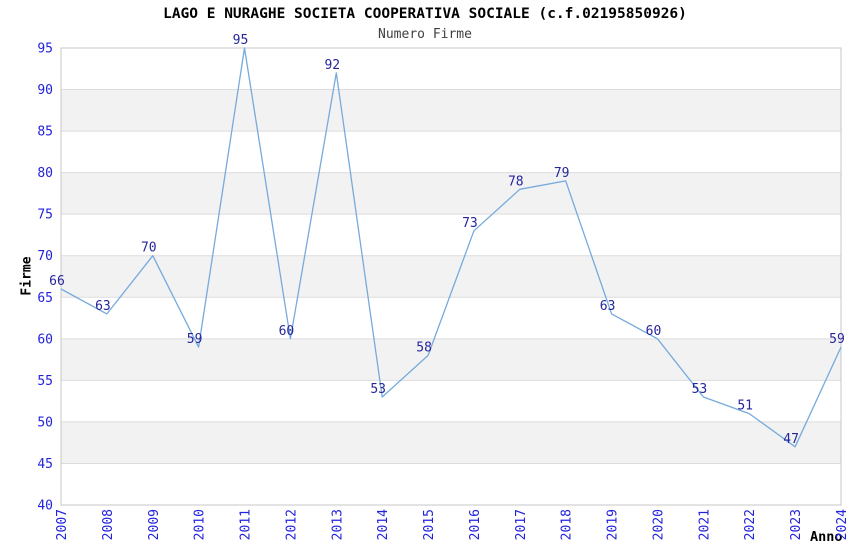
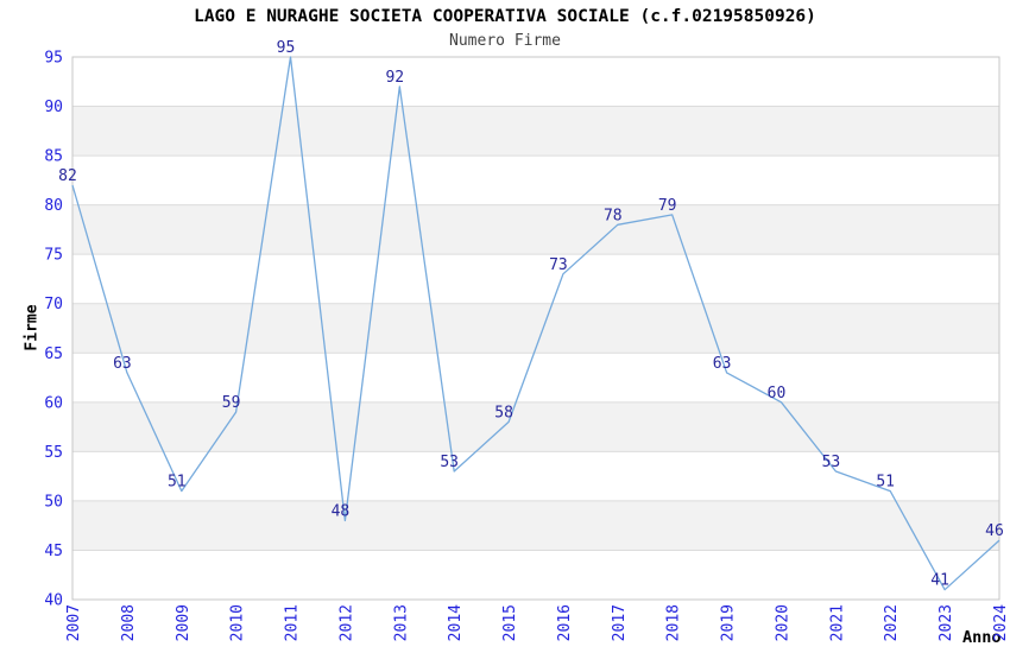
2007: 66 -> 82
2009: 70 -> 51
2012: 60 -> 48
2023: 47 -> 41
2024: 59 -> 46
